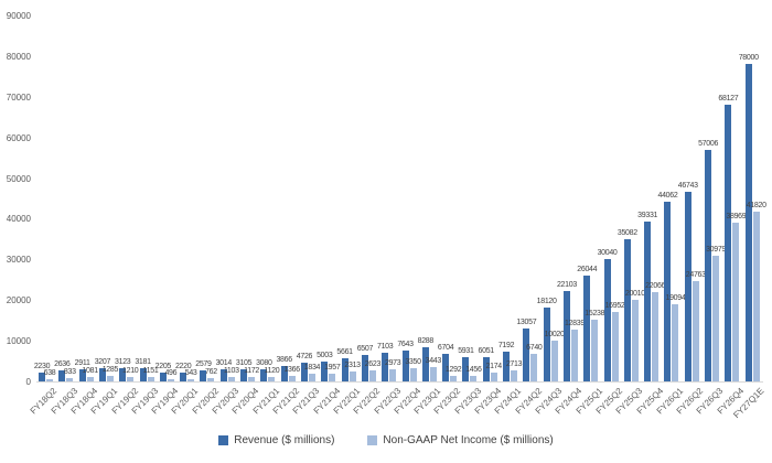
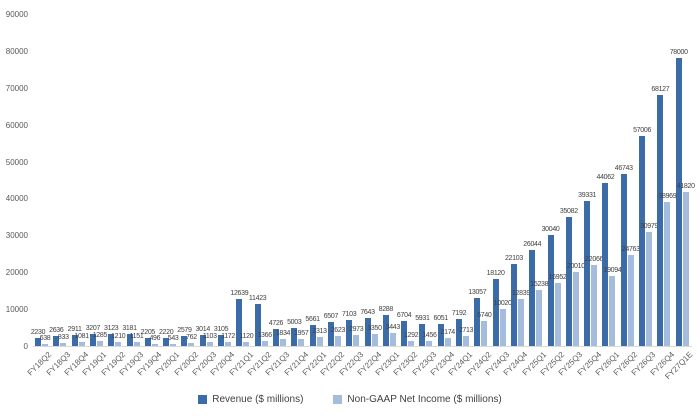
Revenue ($ millions)/FY21Q1: 3080 -> 12639
Revenue ($ millions)/FY21Q2: 3866 -> 11423
